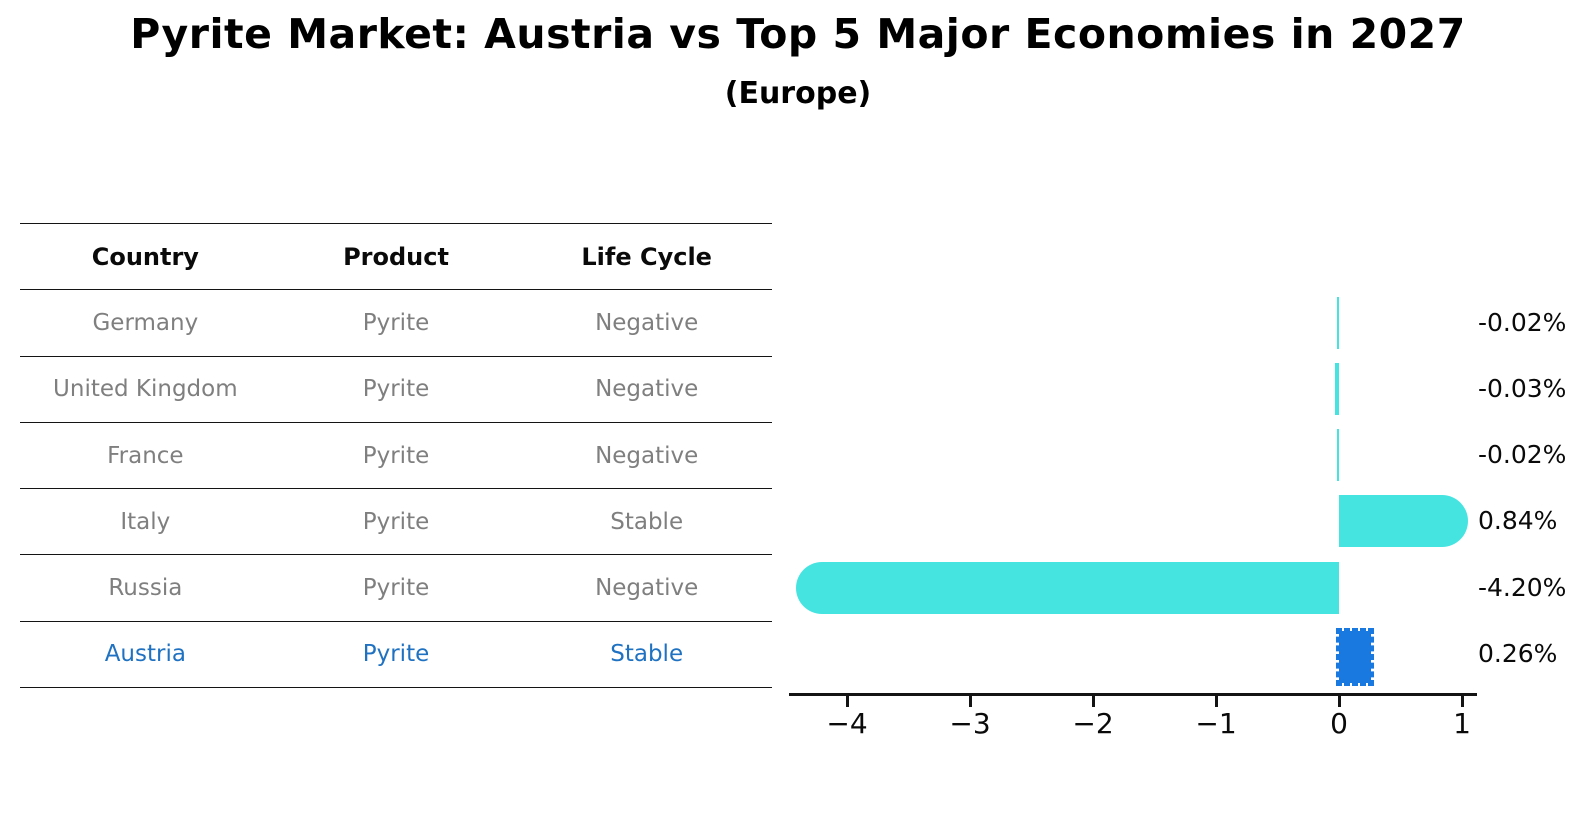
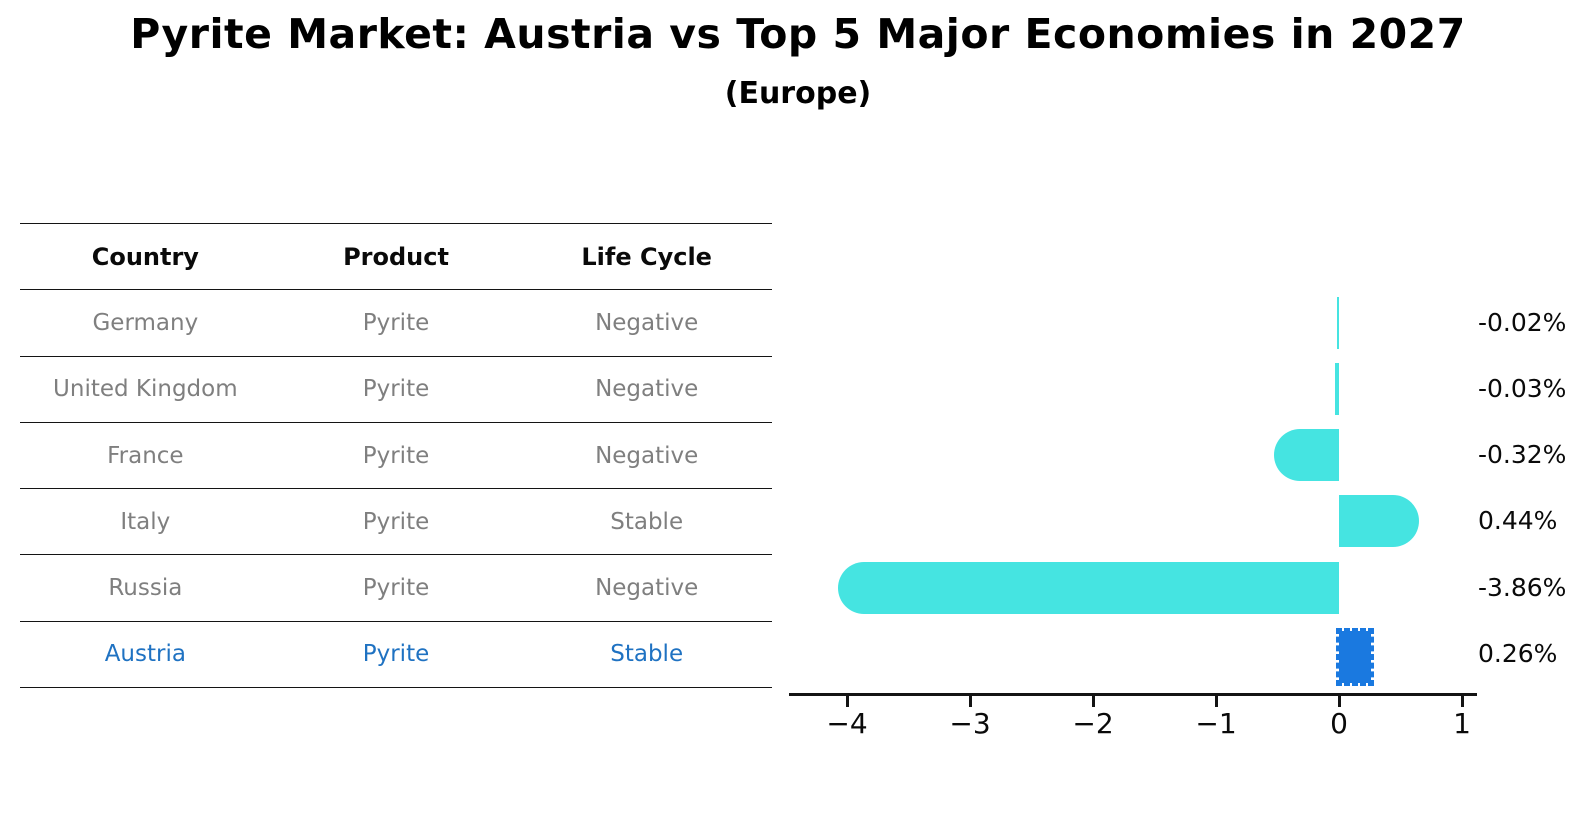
France: -0.02% -> -0.32%
Italy: 0.84% -> 0.44%
Russia: -4.20% -> -3.86%
